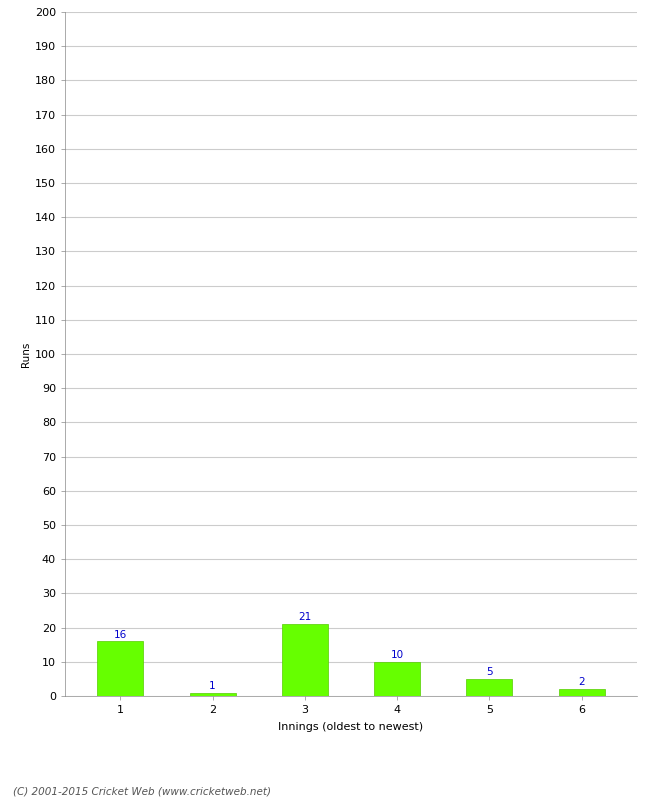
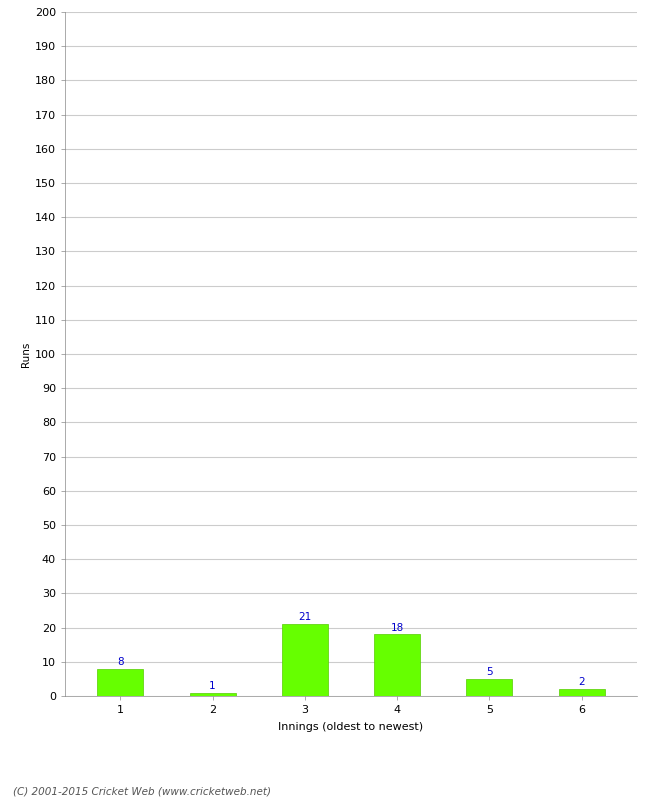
1: 16 -> 8
4: 10 -> 18
